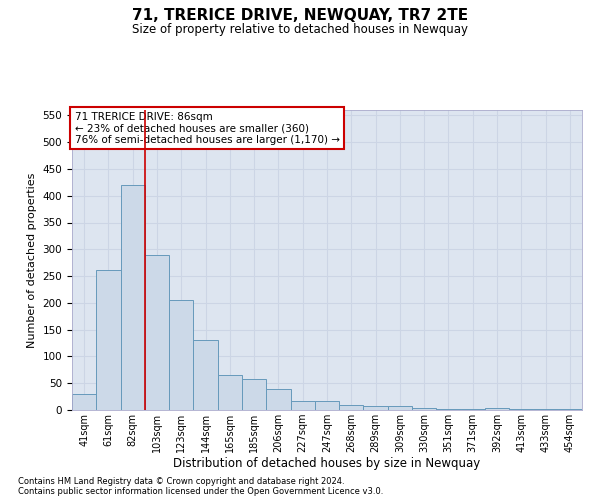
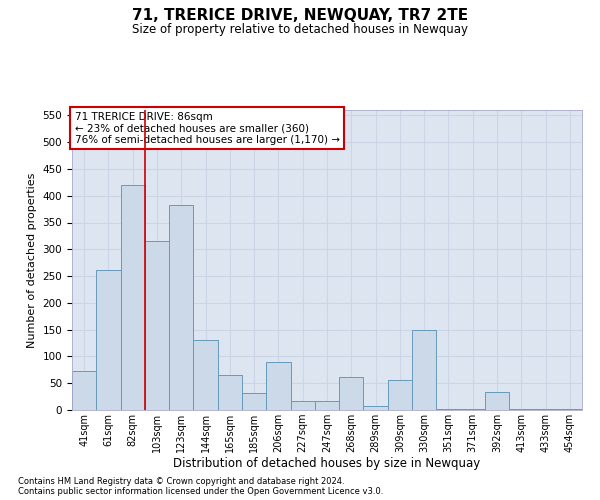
41sqm: 30 -> 72
103sqm: 290 -> 316
123sqm: 205 -> 382
185sqm: 57 -> 32
206sqm: 40 -> 90
268sqm: 10 -> 62
309sqm: 8 -> 56
330sqm: 4 -> 150
392sqm: 4 -> 34
